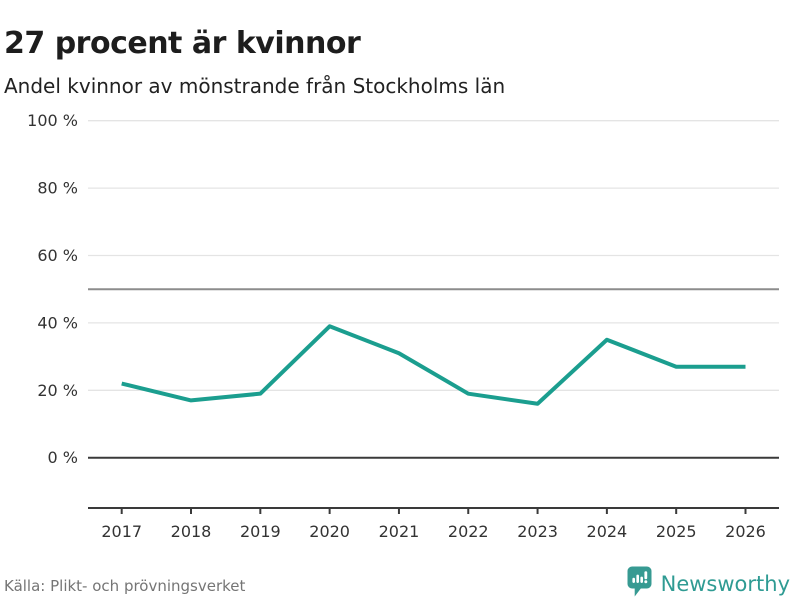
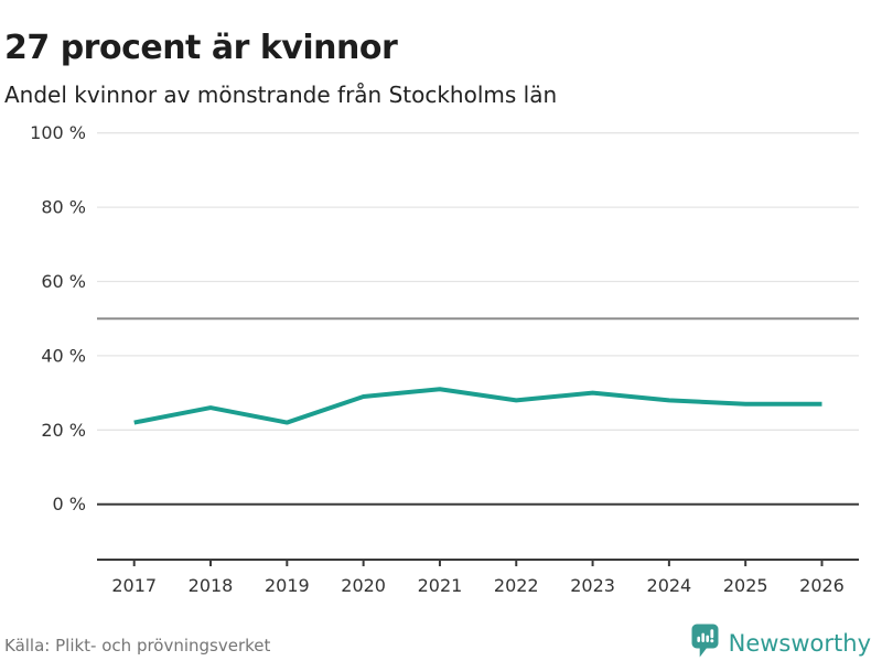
2018: 17% -> 26%
2019: 19% -> 22%
2020: 39% -> 29%
2022: 19% -> 28%
2023: 16% -> 30%
2024: 35% -> 28%
